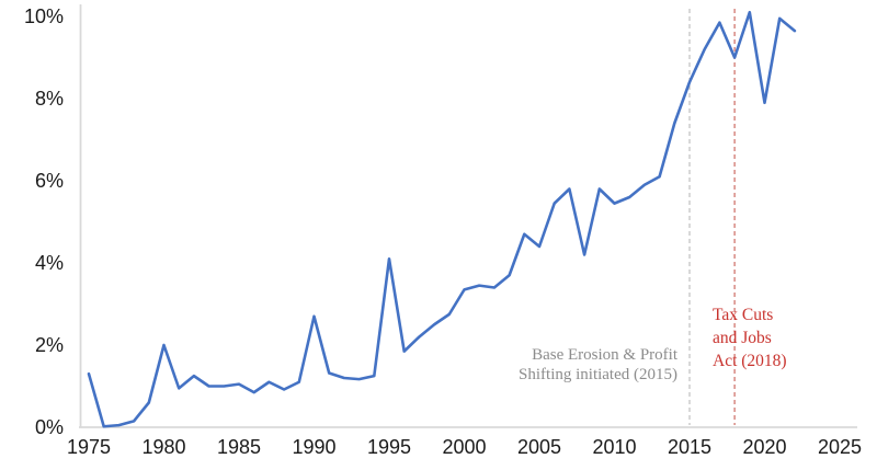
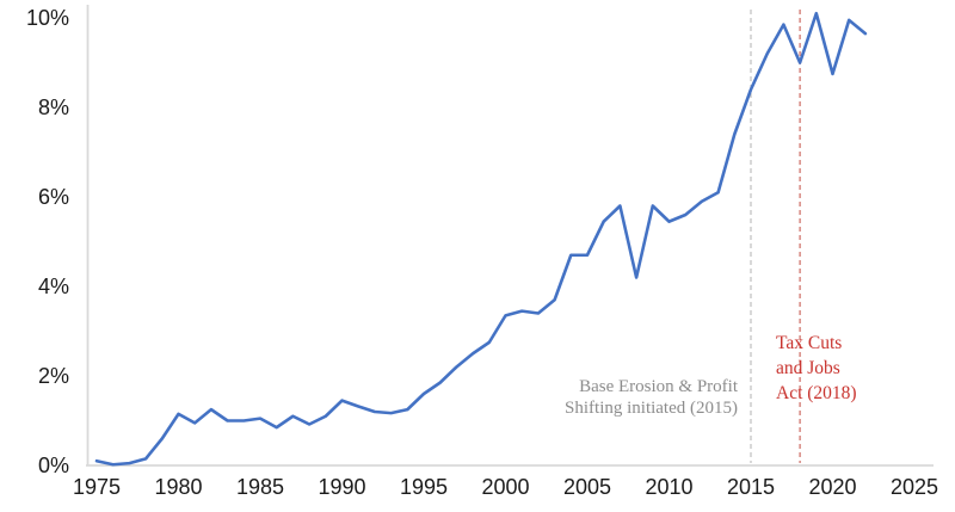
1975: 1.3% -> 0.1%
1980: 2.0% -> 1.1%
1990: 2.7% -> 1.4%
1995: 4.1% -> 1.6%
2005: 4.4% -> 4.7%
2020: 7.9% -> 8.8%
